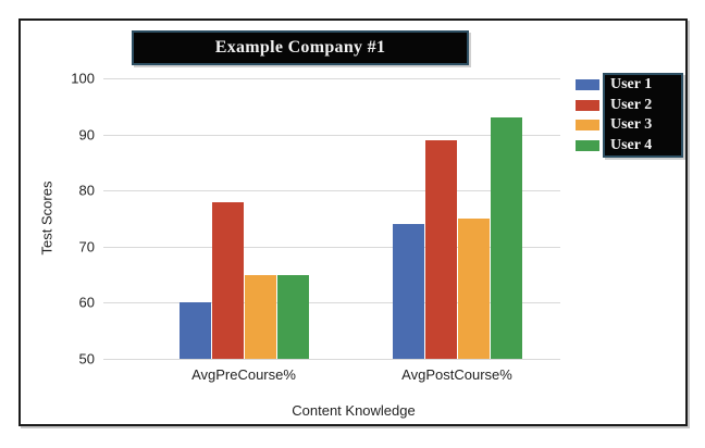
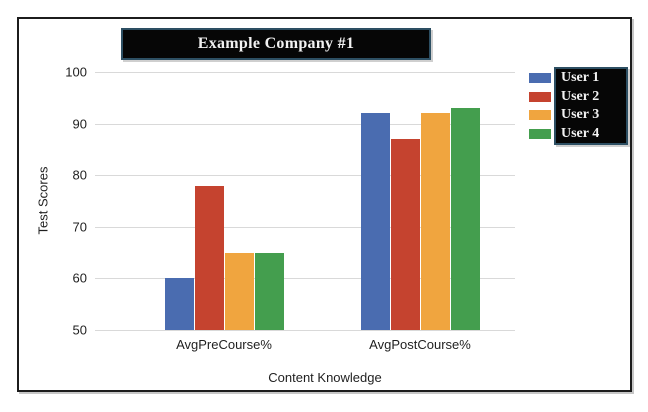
User 1/AvgPostCourse%: 74 -> 92
User 2/AvgPostCourse%: 89 -> 87
User 3/AvgPostCourse%: 75 -> 92
